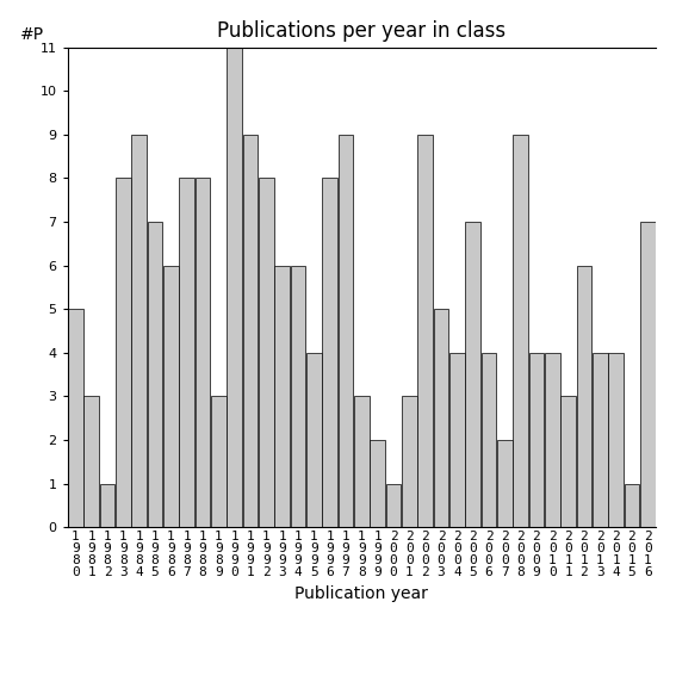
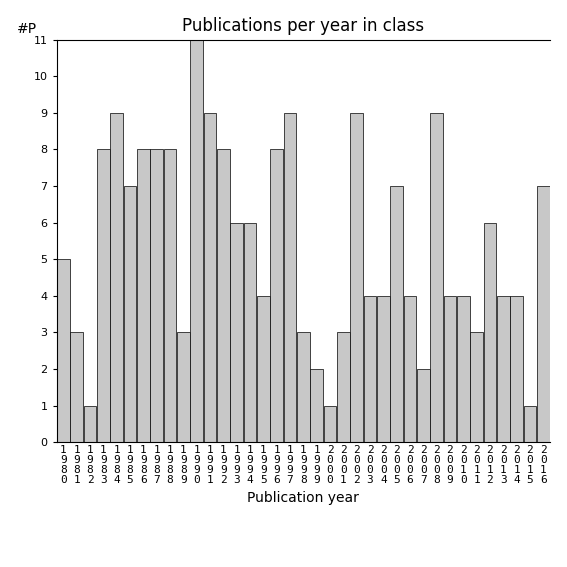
1 9 8 6: 6 -> 8
2 0 0 3: 5 -> 4
